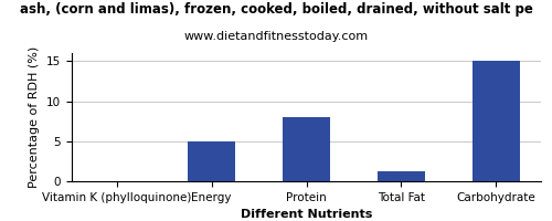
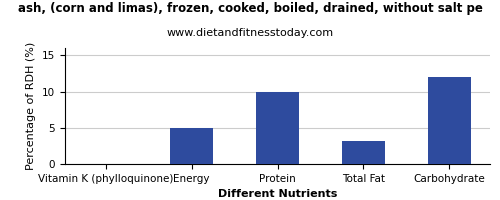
Protein: 8.0 -> 10.0
Total Fat: 1.2 -> 3.2
Carbohydrate: 15.0 -> 12.0
